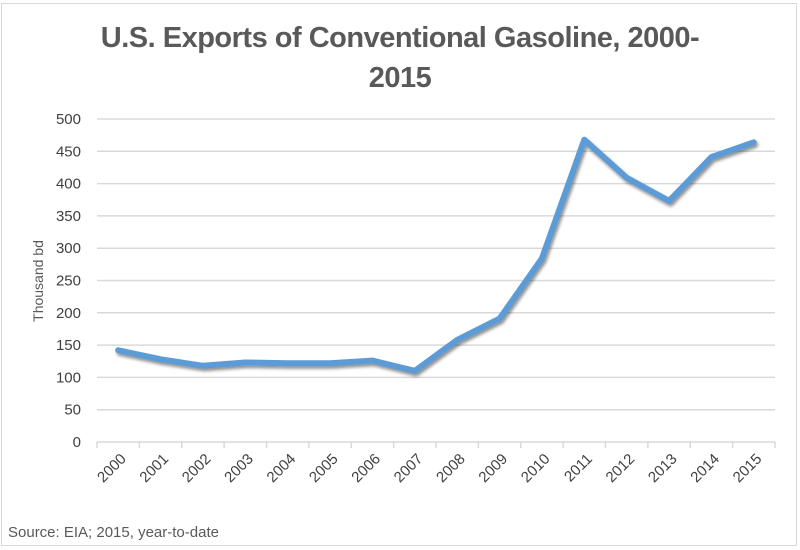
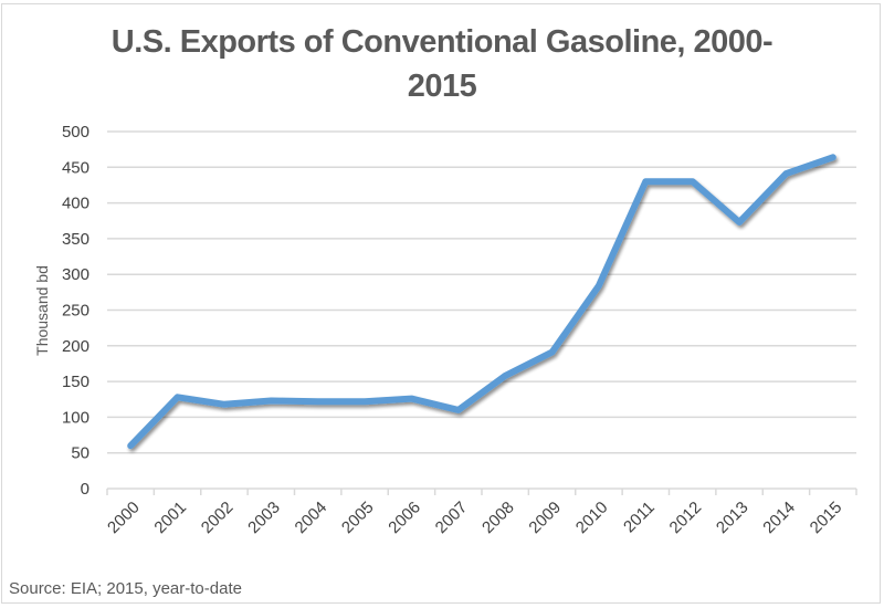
2000: 140 -> 60
2011: 470 -> 430
2012: 410 -> 430
